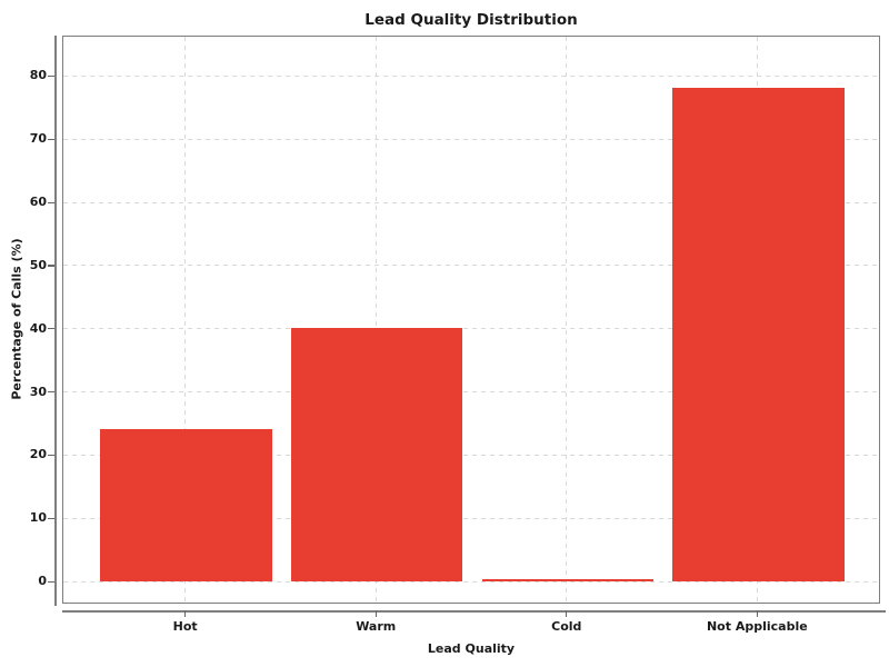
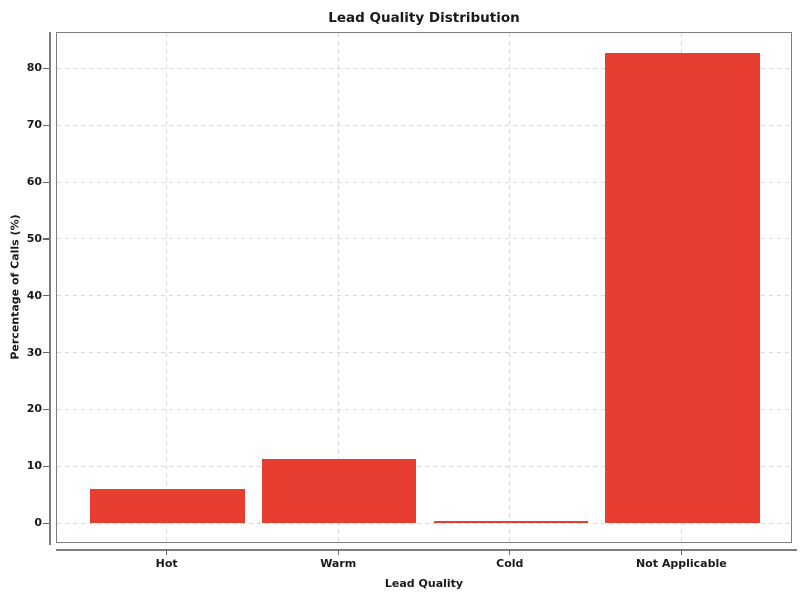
Hot: 24 -> 6
Warm: 40 -> 11
Not Applicable: 78 -> 83
